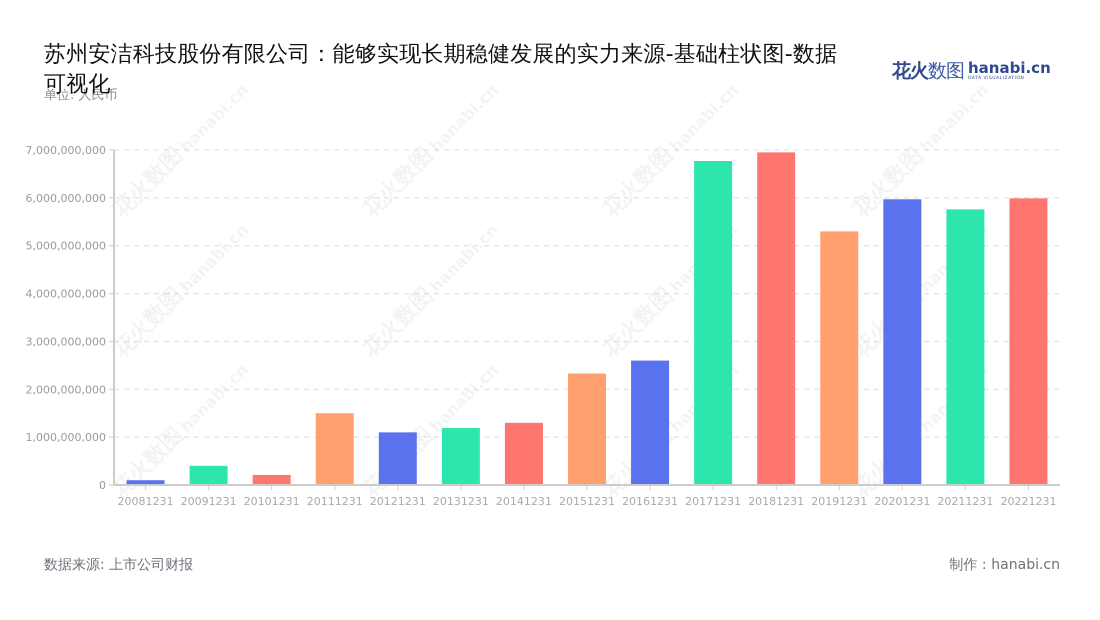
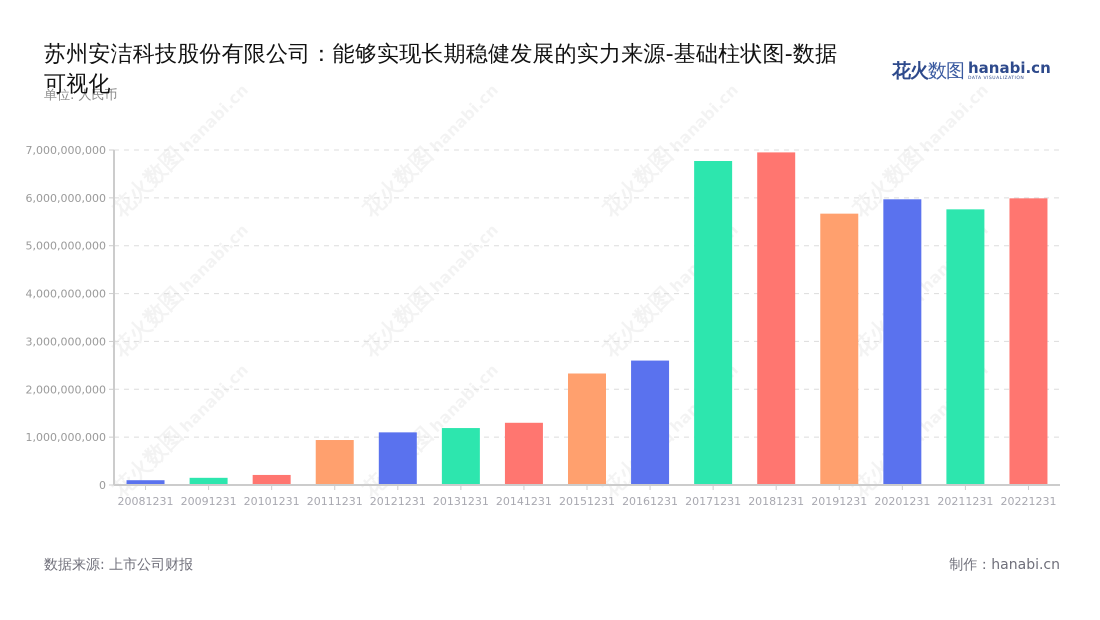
20091231: 400000000 -> 200000000
20111231: 1500000000 -> 900000000
20191231: 5300000000 -> 5700000000
